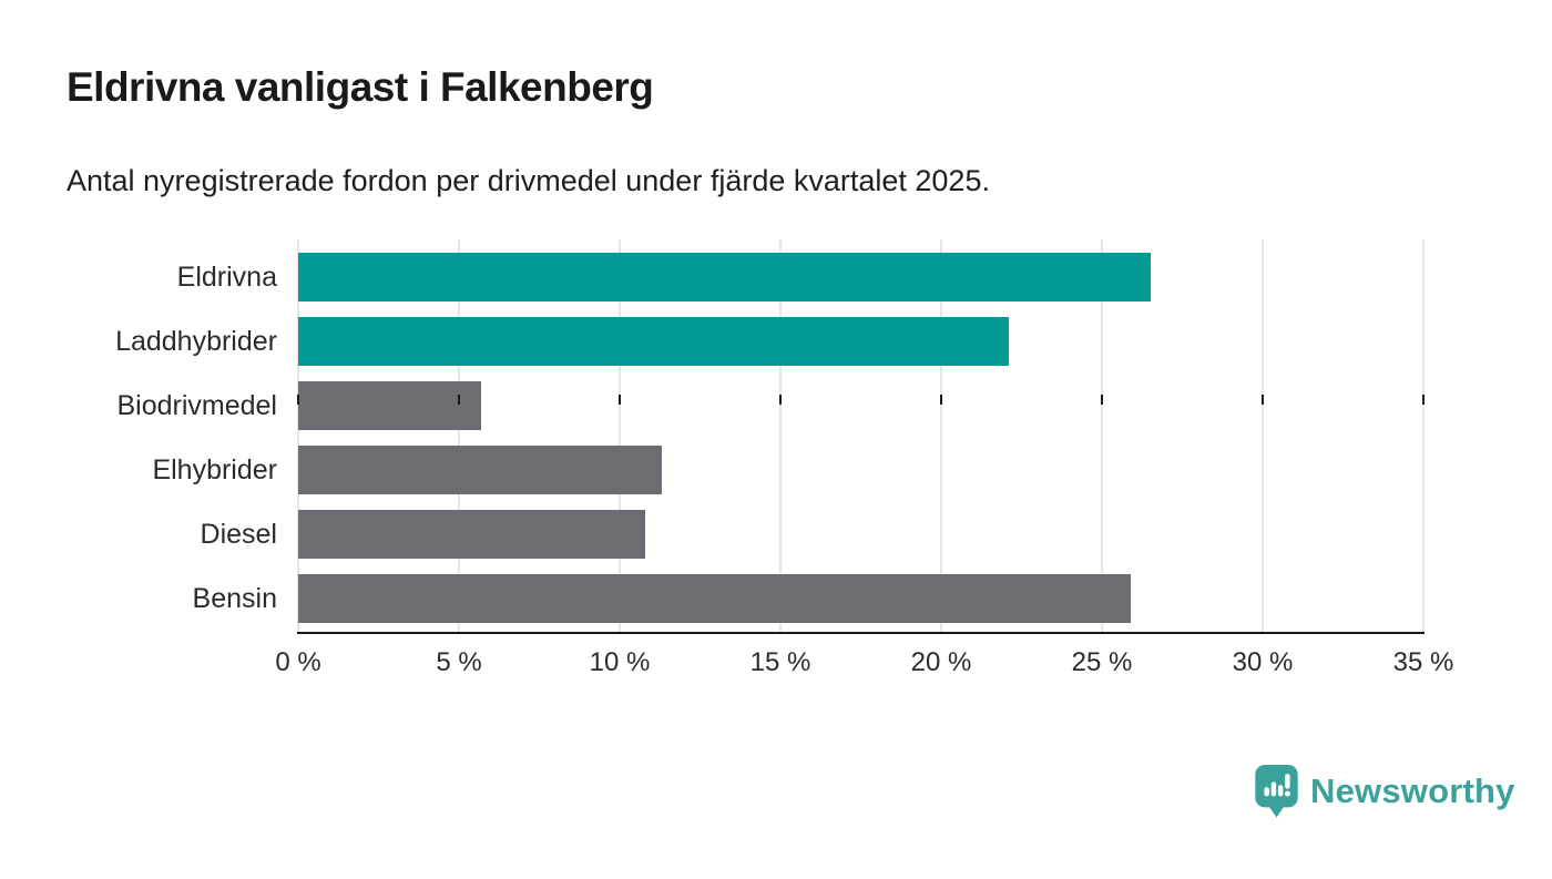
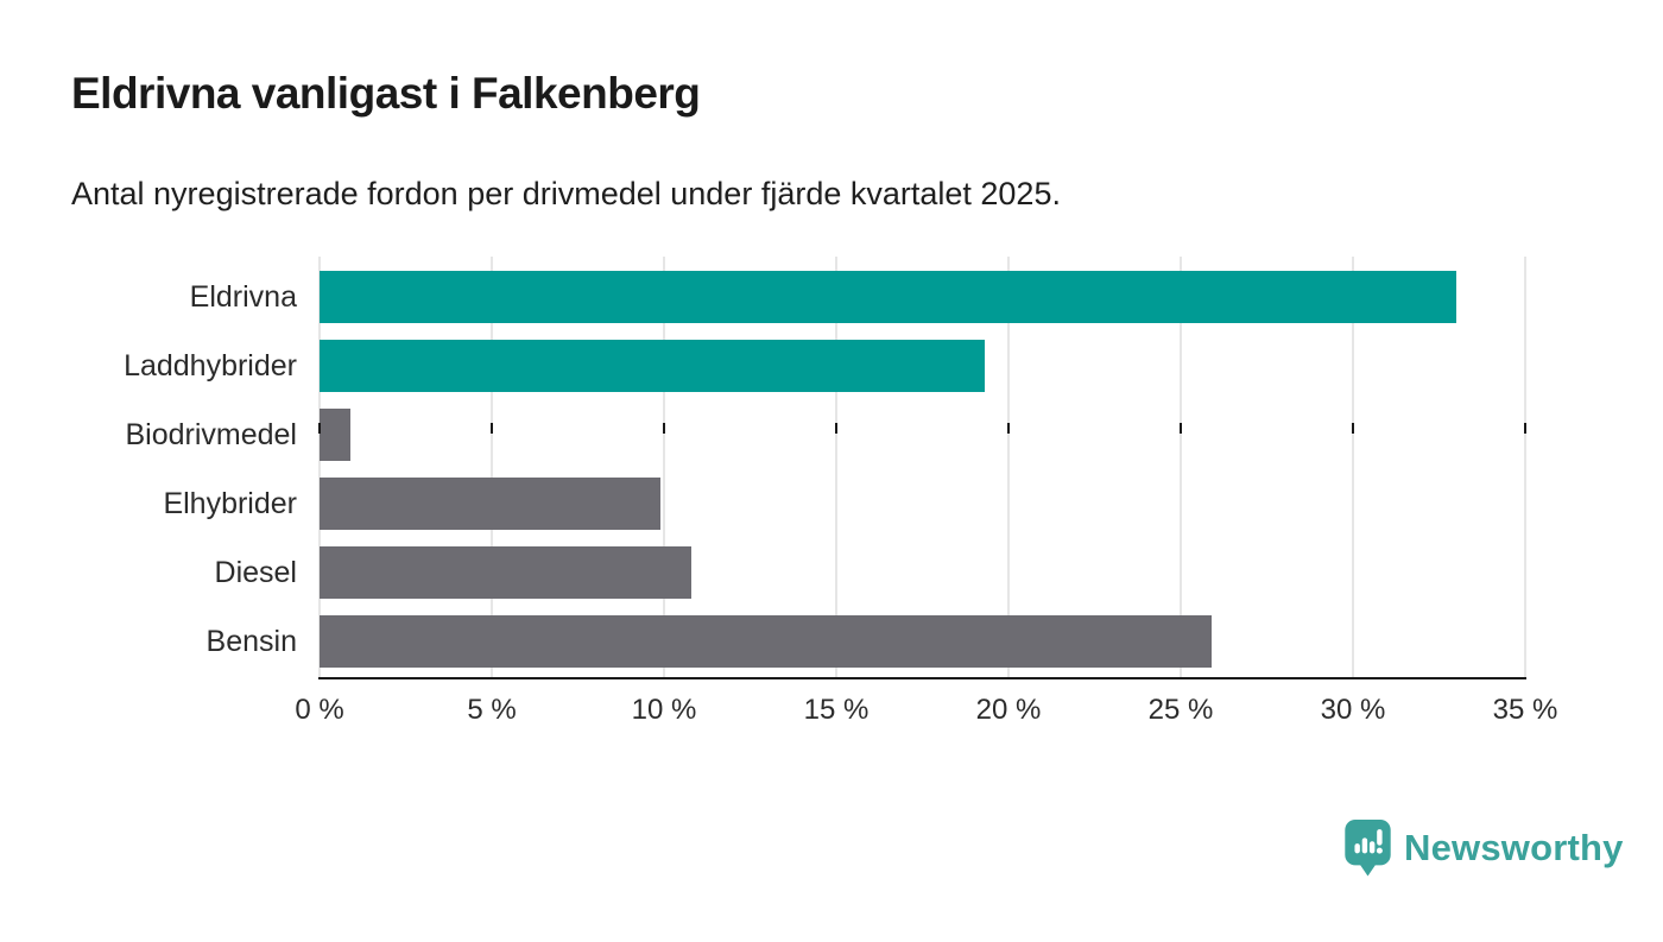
Eldrivna: 26.5% -> 33.0%
Laddhybrider: 22.1% -> 19.3%
Biodrivmedel: 5.7% -> 0.9%
Elhybrider: 11.3% -> 9.9%
